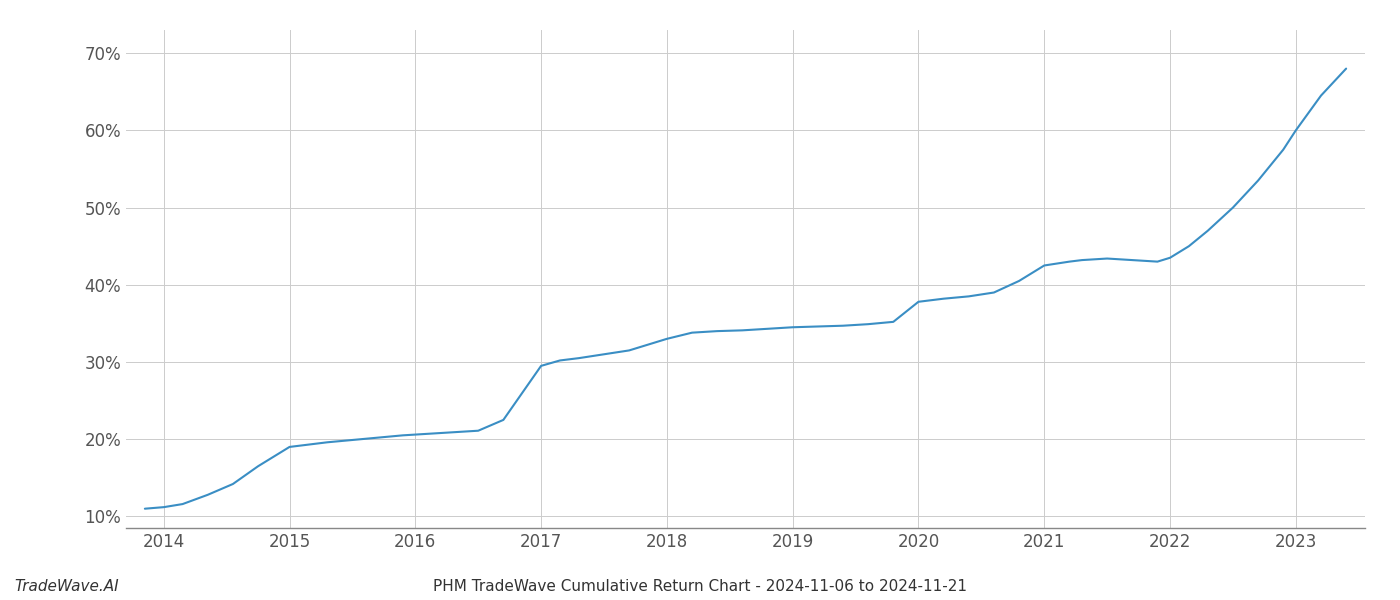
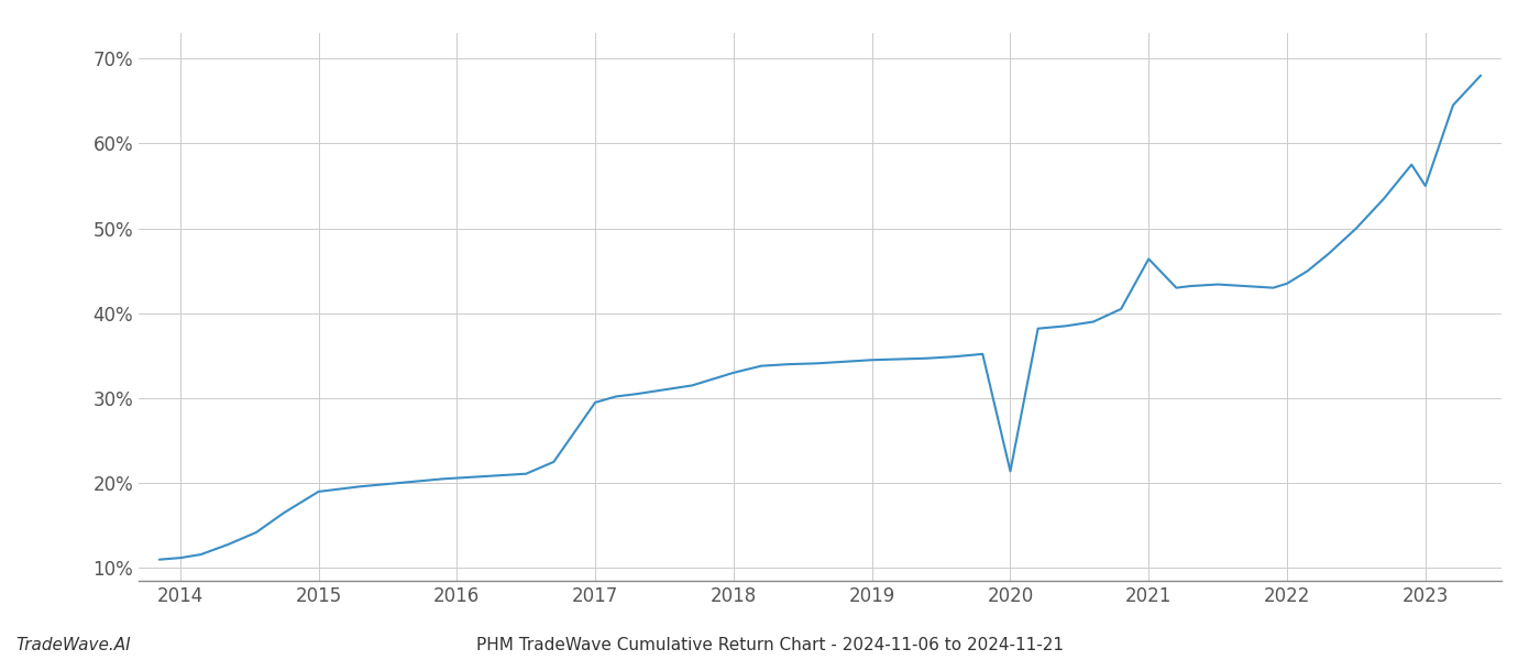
2020: 37.8% -> 21.4%
2021: 42.5% -> 46.4%
2023: 60.0% -> 55.0%
